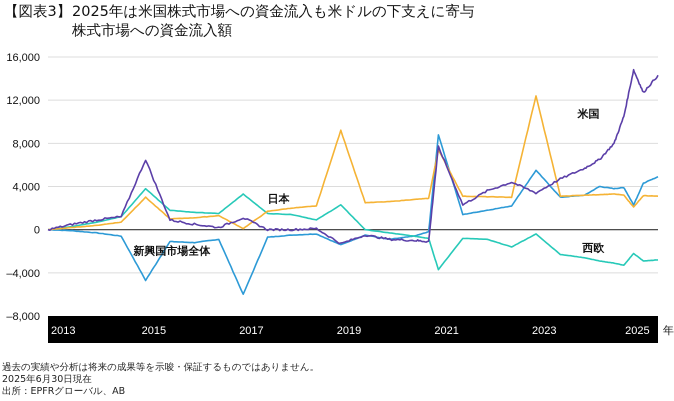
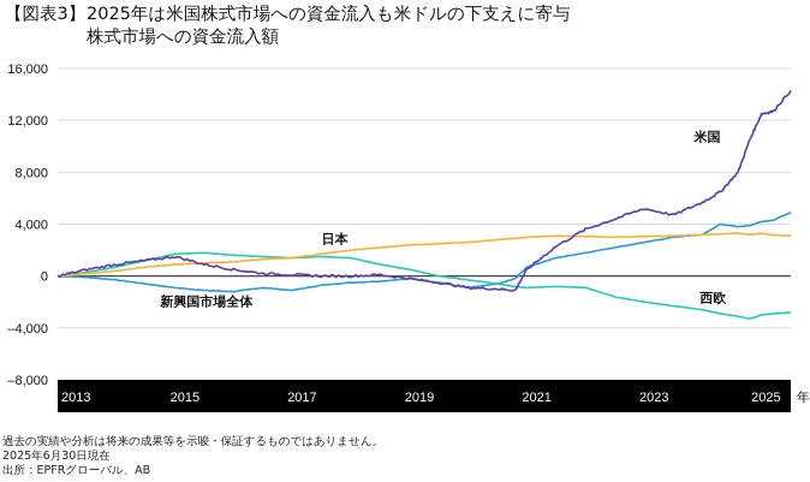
米国/2015: 6500 -> 1500
日本/2015: 3000 -> 900
西欧/2015: 3800 -> 1700
新興国市場全体/2015: -4700 -> -900
米国/2017: 1100 -> 100
日本/2017: 100 -> 1400
西欧/2017: 3300 -> 1400
新興国市場全体/2017: -6000 -> -1100
米国/2019: -1300 -> -200
日本/2019: 9200 -> 2400
西欧/2019: 2300 -> 500
新興国市場全体/2019: -1400 -> -200
米国/2021: 7700 -> 500
日本/2021: 7400 -> 3000
西欧/2021: -3700 -> -900
新興国市場全体/2021: 8800 -> 700
米国/2023: 3400 -> 5200
日本/2023: 12400 -> 3000
西欧/2023: -400 -> -2000
新興国市場全体/2023: 5500 -> 2600
米国/2025: 14800 -> 12500
日本/2025: 2100 -> 3300
西欧/2025: -2200 -> -3000
新興国市場全体/2025: 2300 -> 4200
